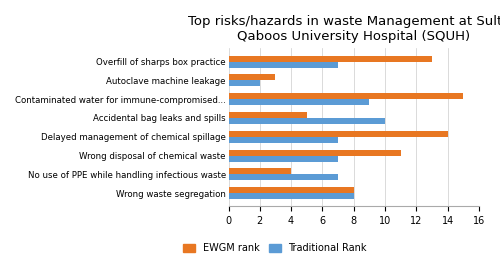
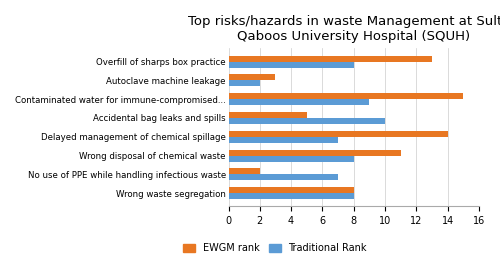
Traditional Rank/Overfill of sharps box practice: 7 -> 8
Traditional Rank/Wrong disposal of chemical waste: 7 -> 8
EWGM rank/No use of PPE while handling infectious waste: 4 -> 2
